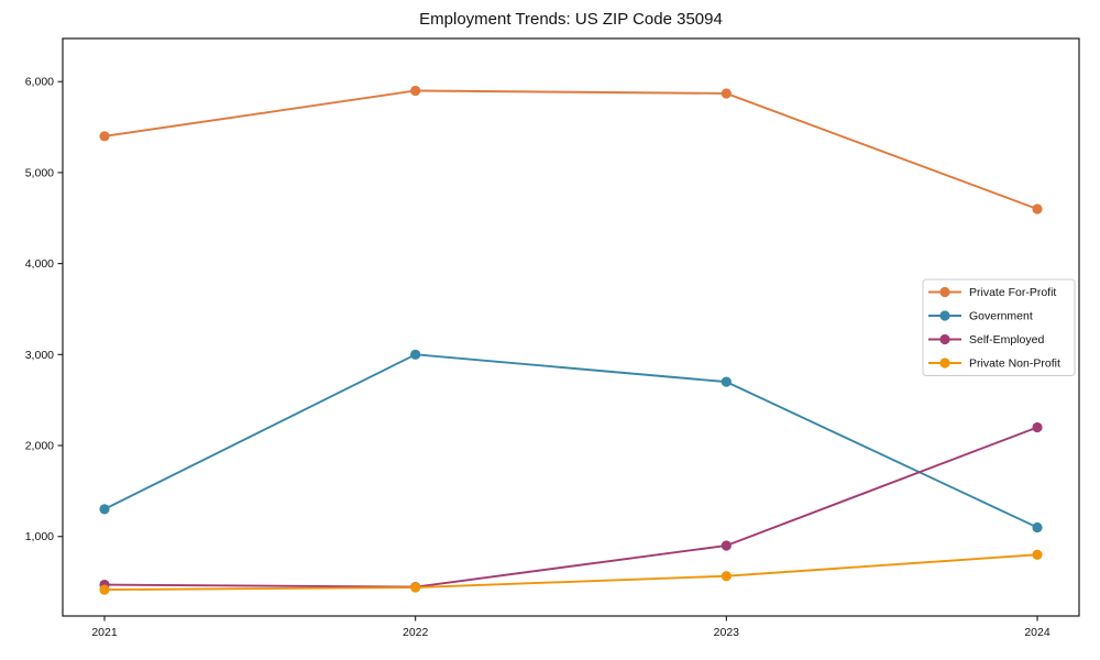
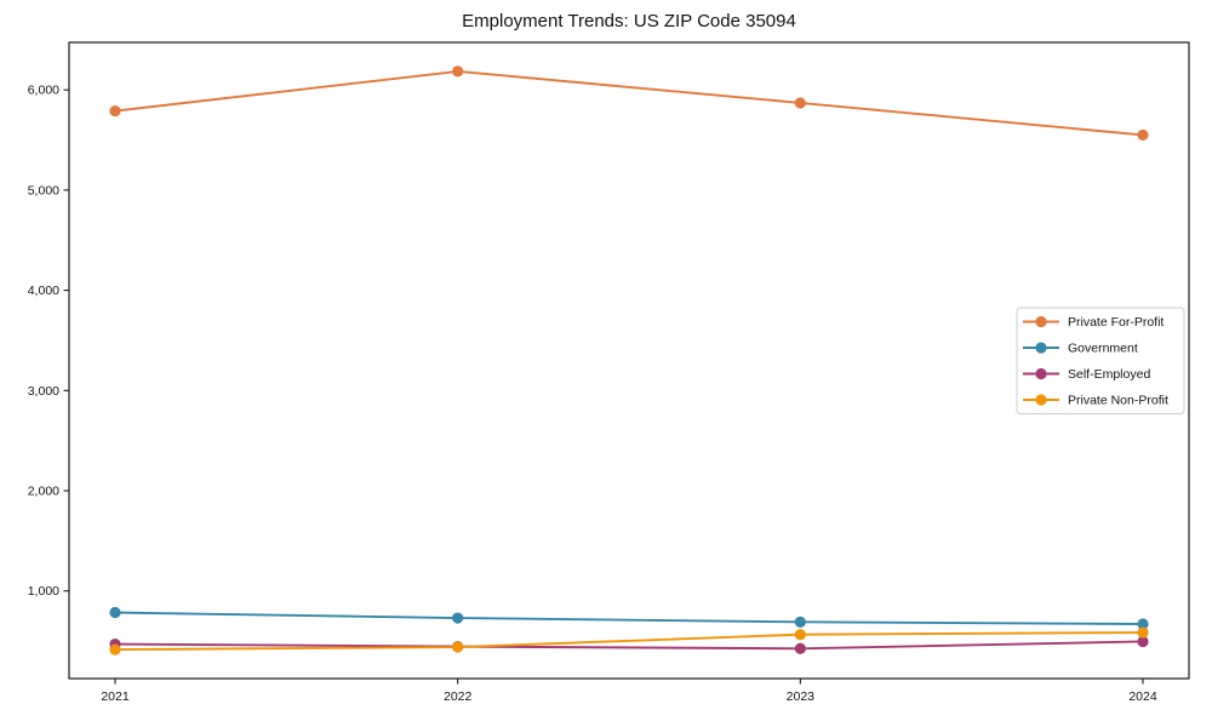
Private For-Profit/2021: 5400 -> 5800
Government/2021: 1300 -> 800
Private For-Profit/2022: 5900 -> 6200
Government/2022: 3000 -> 700
Government/2023: 2700 -> 700
Self-Employed/2023: 900 -> 400
Private For-Profit/2024: 4600 -> 5600
Government/2024: 1100 -> 700
Self-Employed/2024: 2200 -> 500
Private Non-Profit/2024: 800 -> 600
